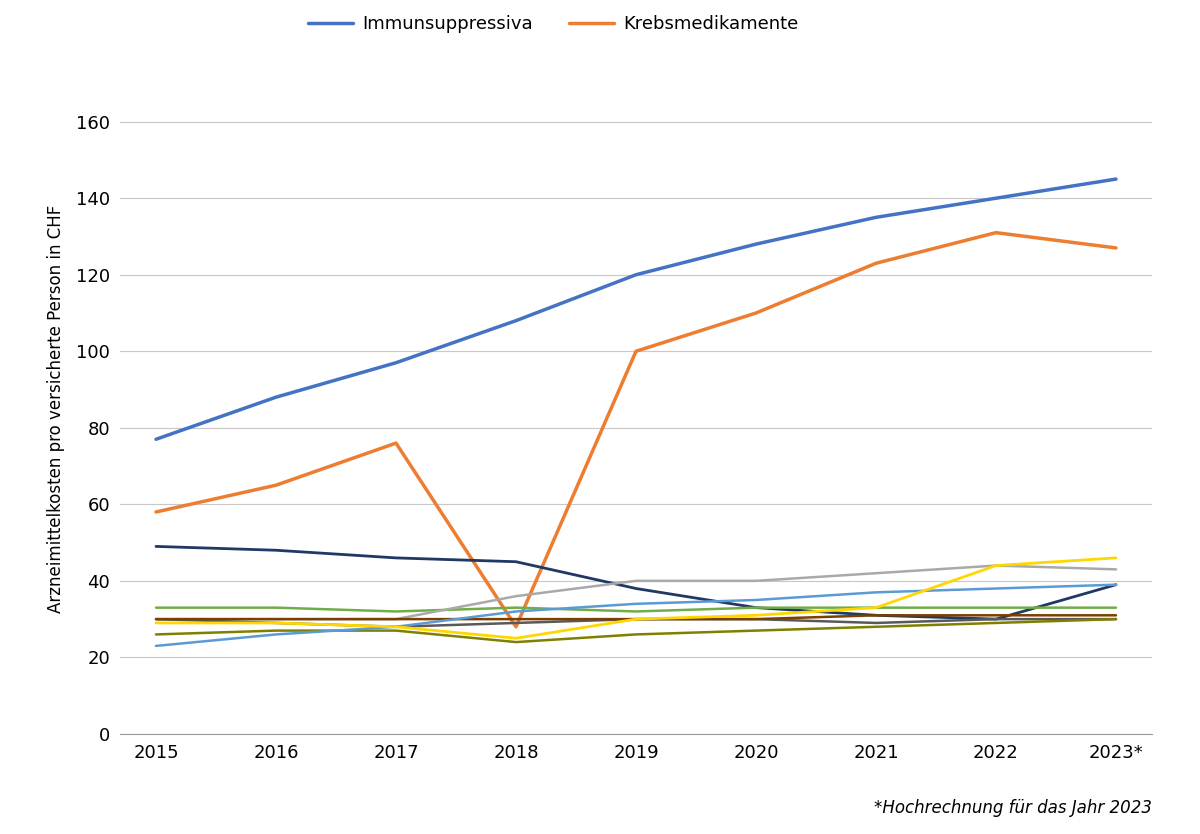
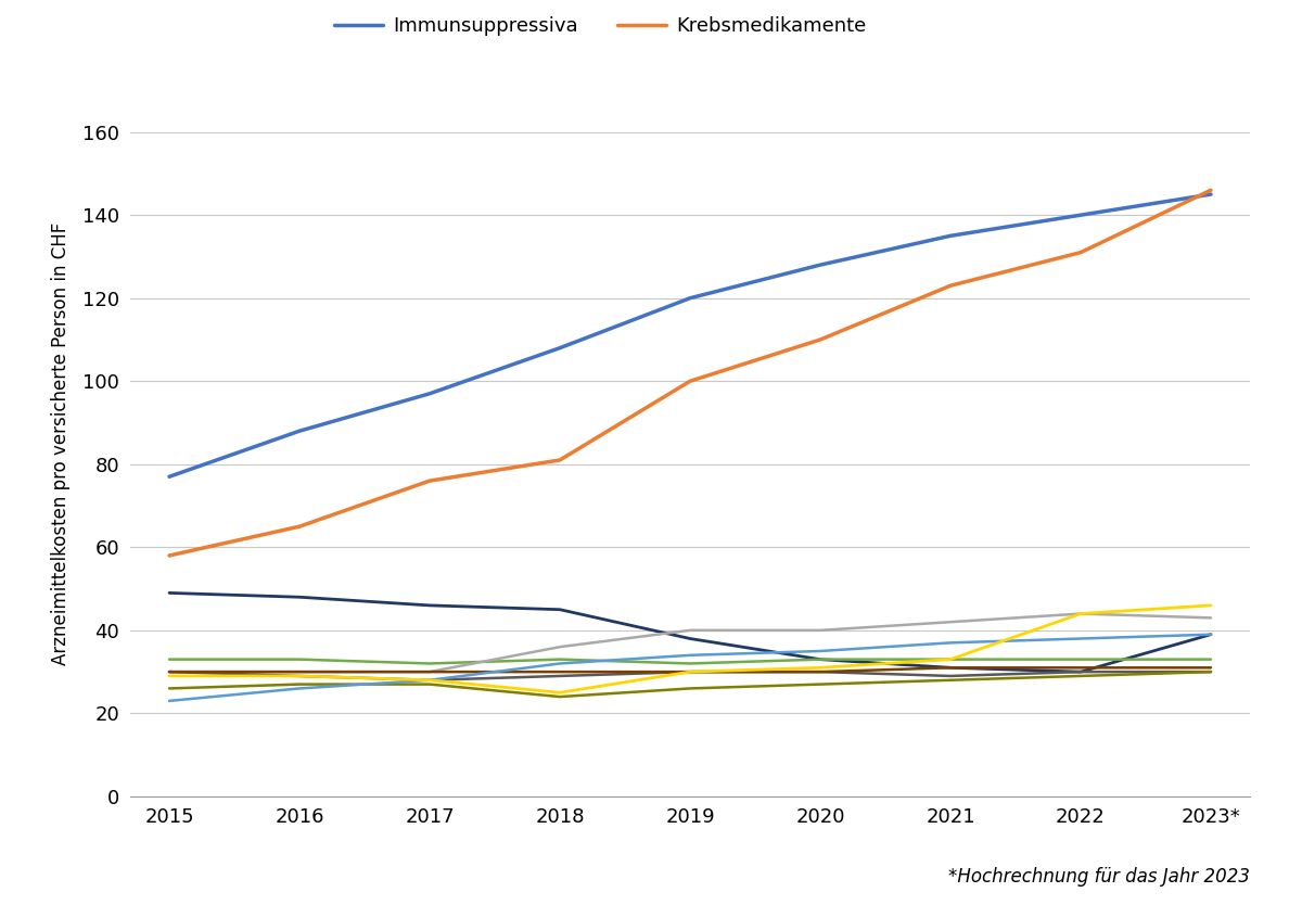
Krebsmedikamente/2018: 28 -> 81
Krebsmedikamente/2023*: 127 -> 146
